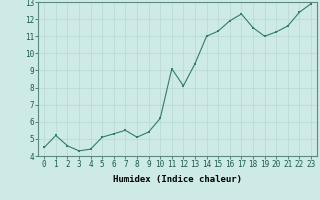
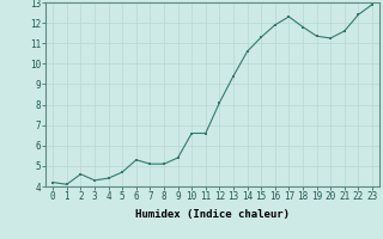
0: 4.5 -> 4.2
1: 5.2 -> 4.1
5: 5.1 -> 4.7
7: 5.5 -> 5.1
10: 6.2 -> 6.6
11: 9.1 -> 6.6
14: 11.0 -> 10.6
18: 11.5 -> 11.8
19: 11.0 -> 11.3
